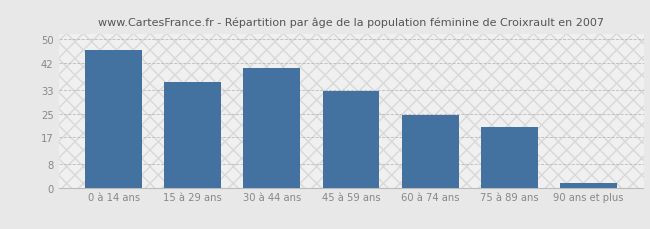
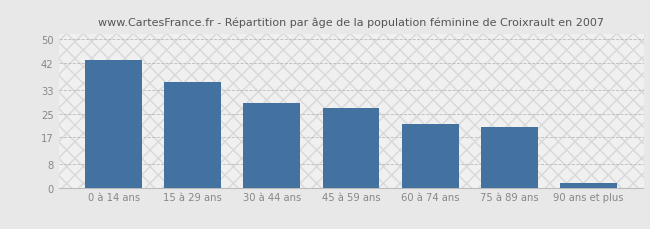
0 à 14 ans: 46.5 -> 43.0
30 à 44 ans: 40.5 -> 28.5
45 à 59 ans: 32.5 -> 27.0
60 à 74 ans: 24.5 -> 21.5
